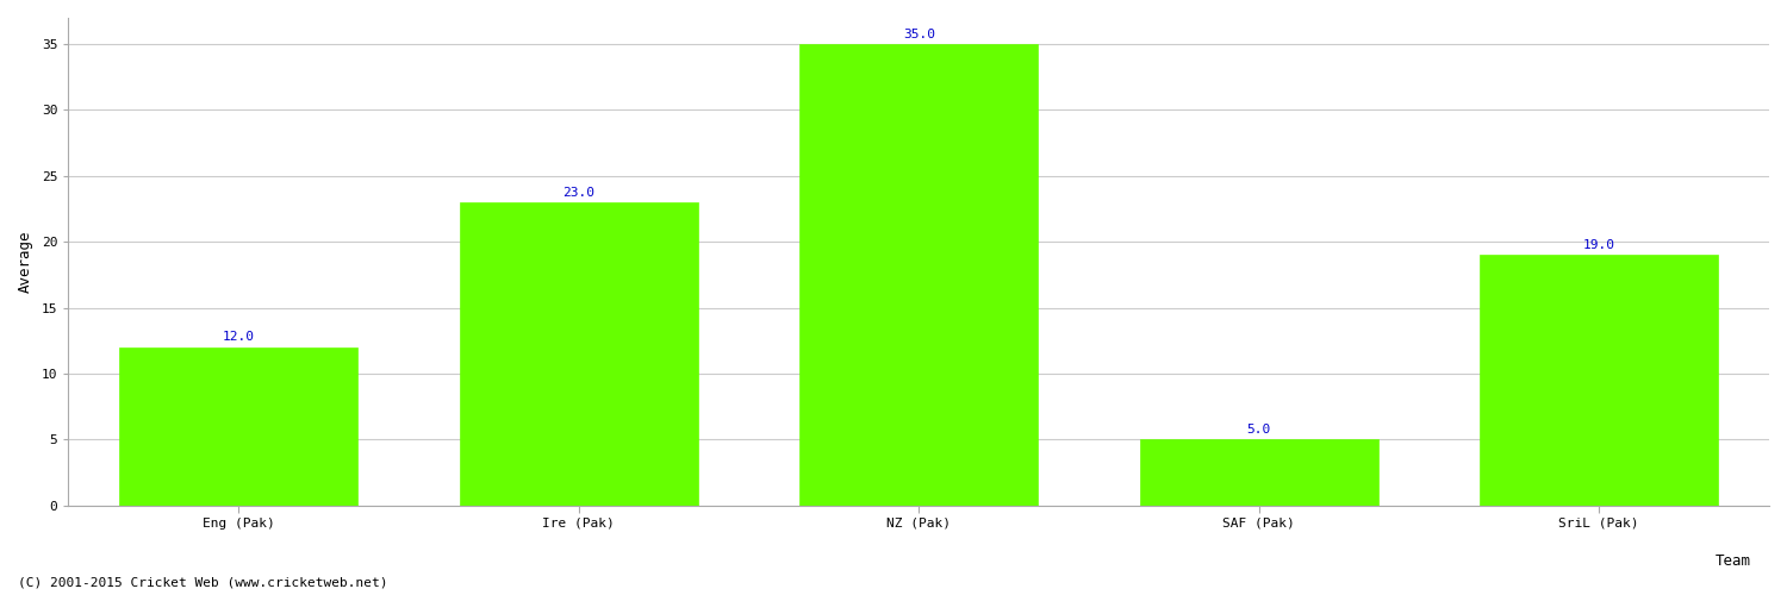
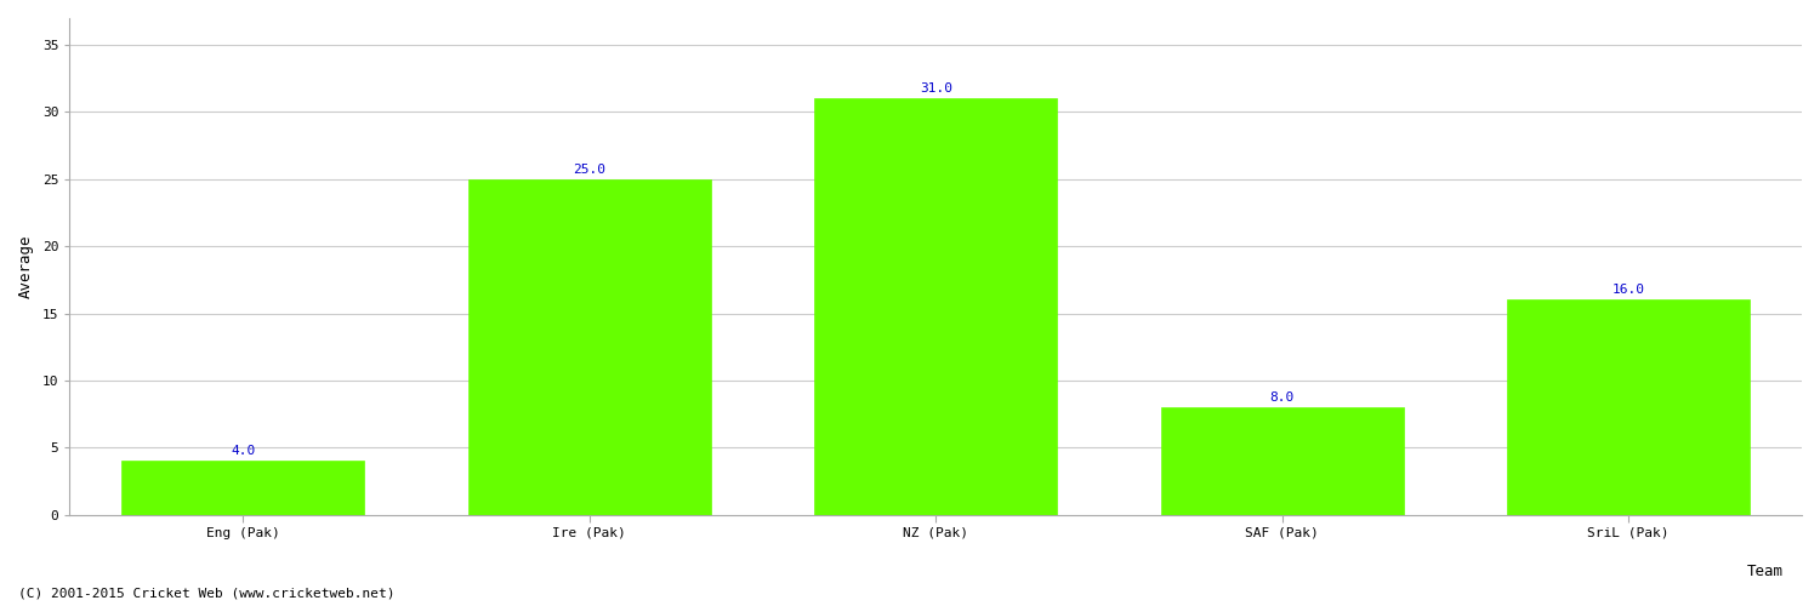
Eng (Pak): 12.0 -> 4.0
Ire (Pak): 23.0 -> 25.0
NZ (Pak): 35.0 -> 31.0
SAF (Pak): 5.0 -> 8.0
SriL (Pak): 19.0 -> 16.0
